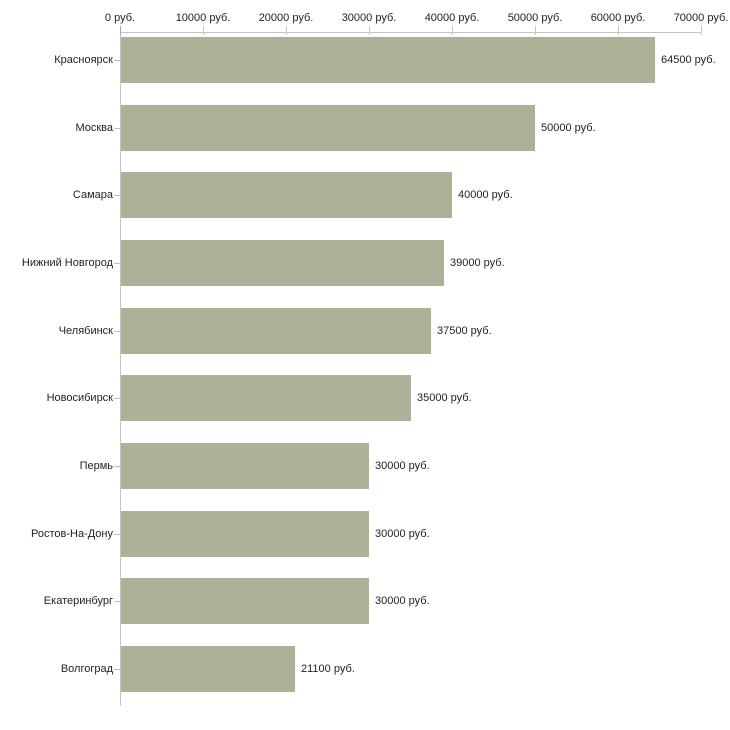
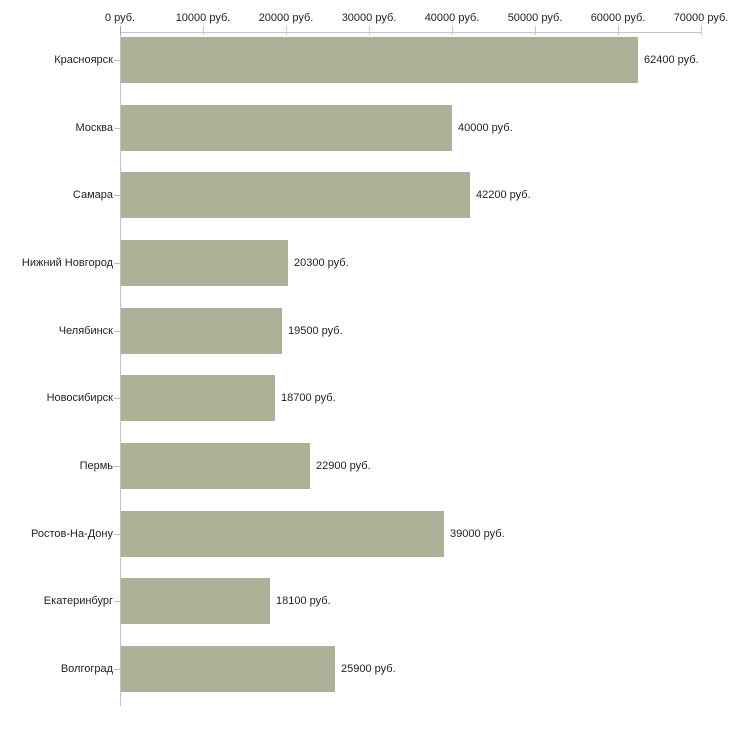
Красноярск: 64500 -> 62400
Москва: 50000 -> 40000
Самара: 40000 -> 42200
Нижний Новгород: 39000 -> 20300
Челябинск: 37500 -> 19500
Новосибирск: 35000 -> 18700
Пермь: 30000 -> 22900
Ростов-На-Дону: 30000 -> 39000
Екатеринбург: 30000 -> 18100
Волгоград: 21100 -> 25900
